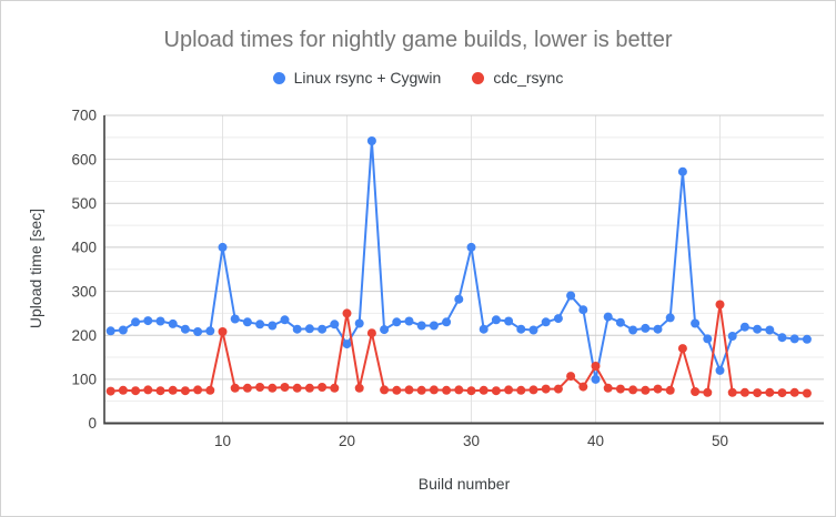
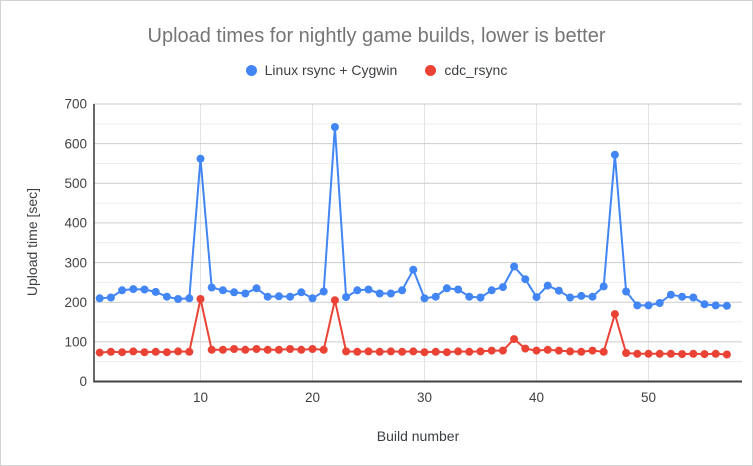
Linux rsync + Cygwin/10: 400 -> 560
Linux rsync + Cygwin/20: 180 -> 210
cdc_rsync/20: 250 -> 80
Linux rsync + Cygwin/30: 400 -> 210
Linux rsync + Cygwin/40: 100 -> 210
cdc_rsync/40: 130 -> 80
Linux rsync + Cygwin/50: 120 -> 190
cdc_rsync/50: 270 -> 70
